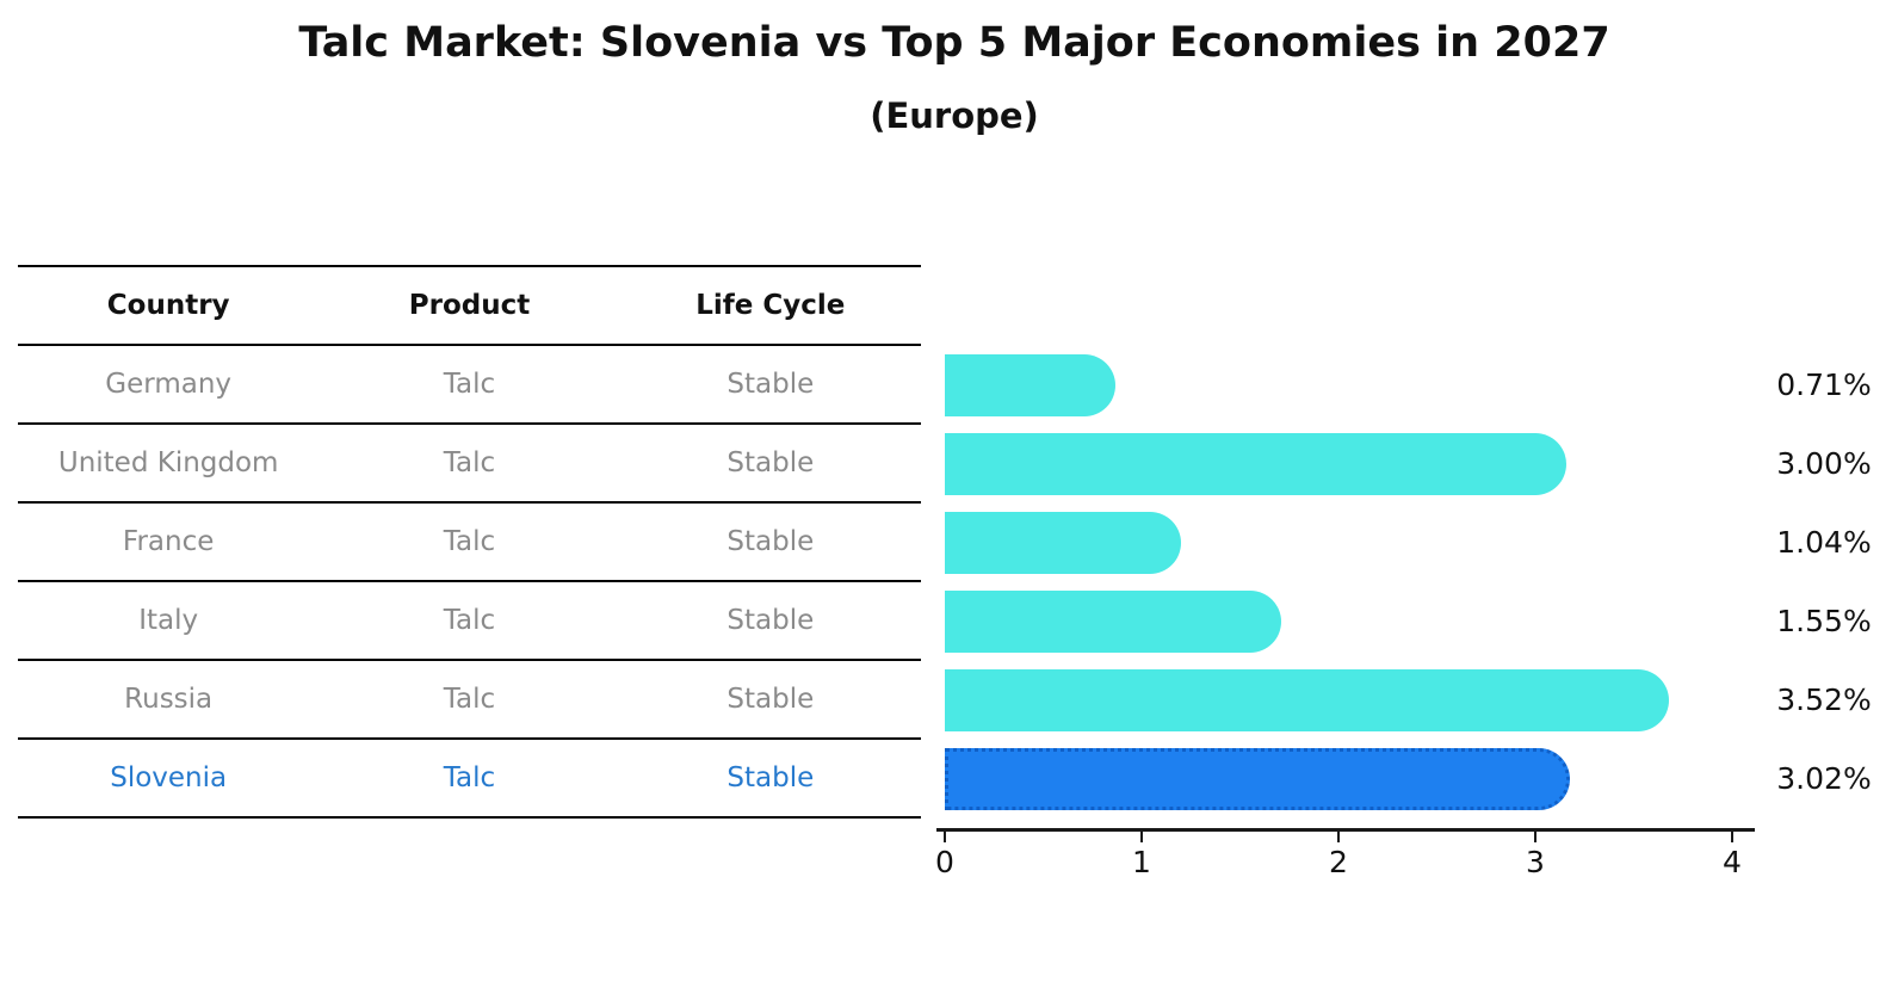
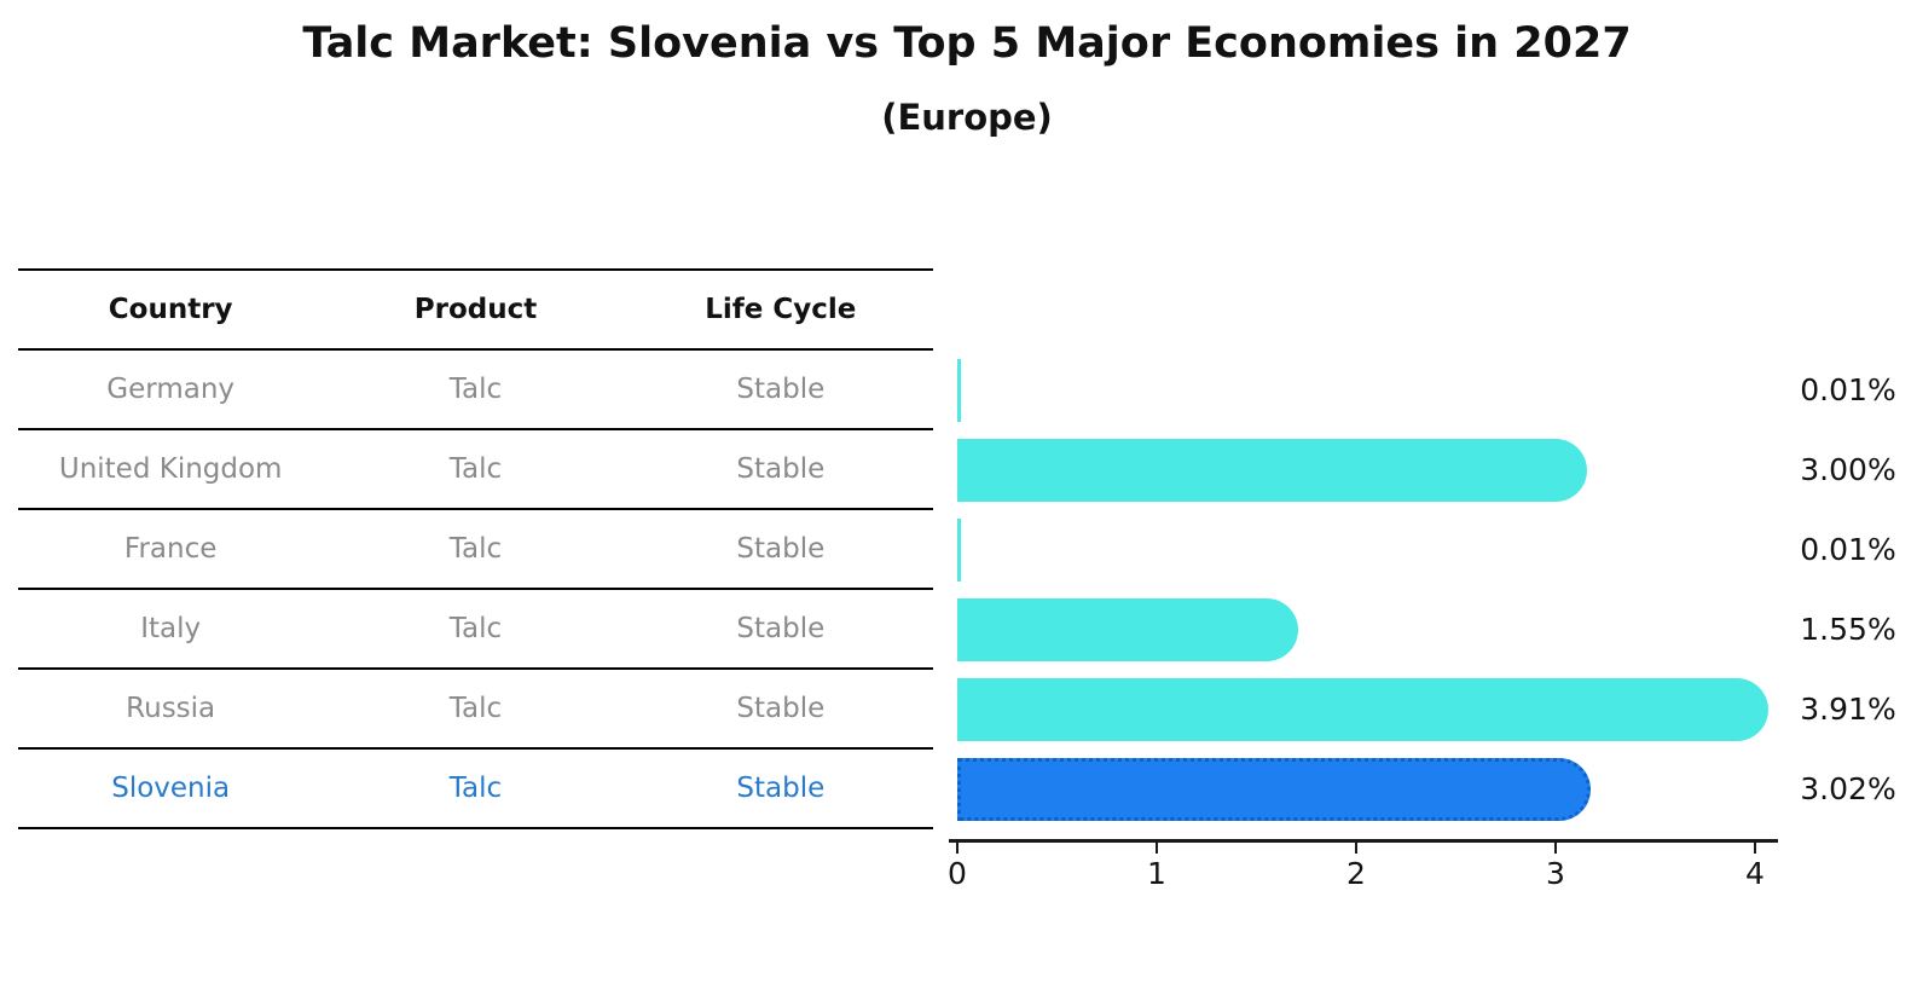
Germany: 0.71% -> 0.01%
France: 1.04% -> 0.01%
Russia: 3.52% -> 3.91%
